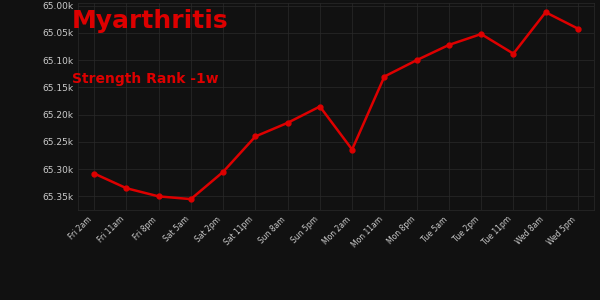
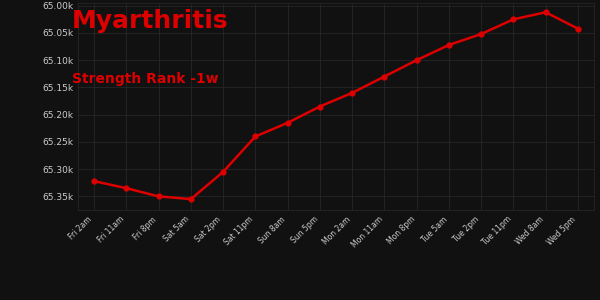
Fri 2am: 65.308k -> 65.322k
Mon 2am: 65.264k -> 65.160k
Tue 11pm: 65.088k -> 65.025k
